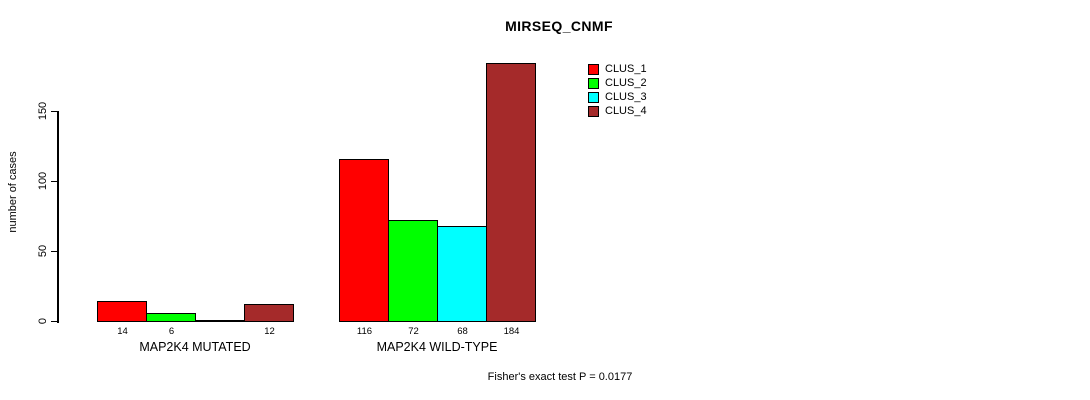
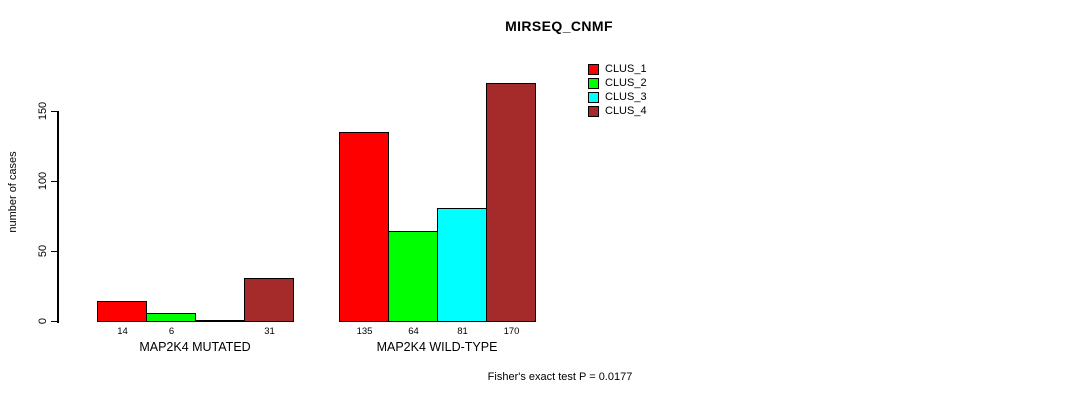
CLUS_4/MAP2K4 MUTATED: 12 -> 31
CLUS_1/MAP2K4 WILD-TYPE: 116 -> 135
CLUS_2/MAP2K4 WILD-TYPE: 72 -> 64
CLUS_3/MAP2K4 WILD-TYPE: 68 -> 81
CLUS_4/MAP2K4 WILD-TYPE: 184 -> 170
